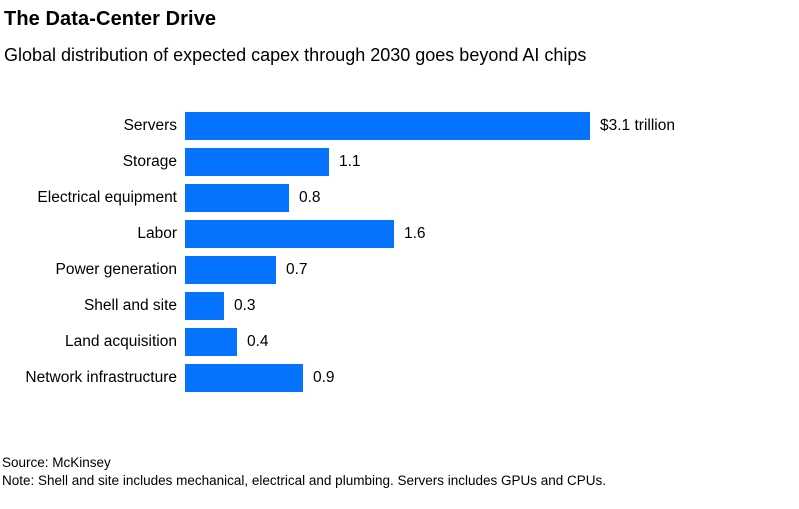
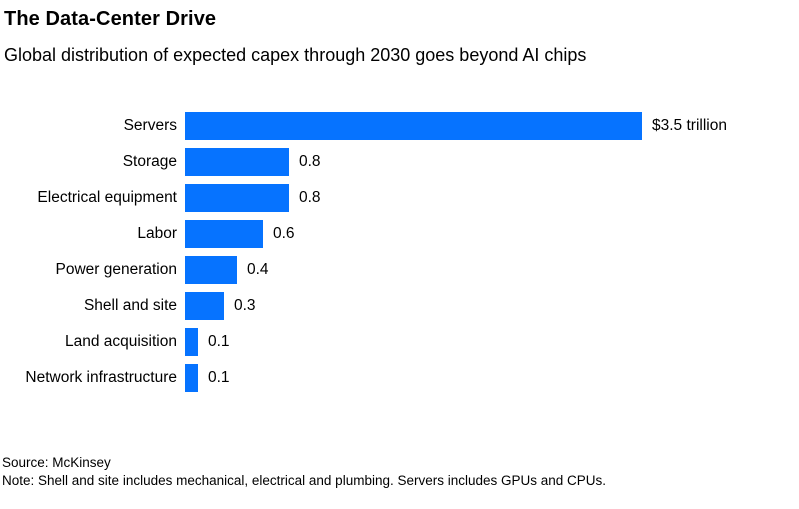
Servers: $3.1 -> $3.5
Storage: 1.1 -> 0.8
Labor: 1.6 -> 0.6
Power generation: 0.7 -> 0.4
Land acquisition: 0.4 -> 0.1
Network infrastructure: 0.9 -> 0.1
